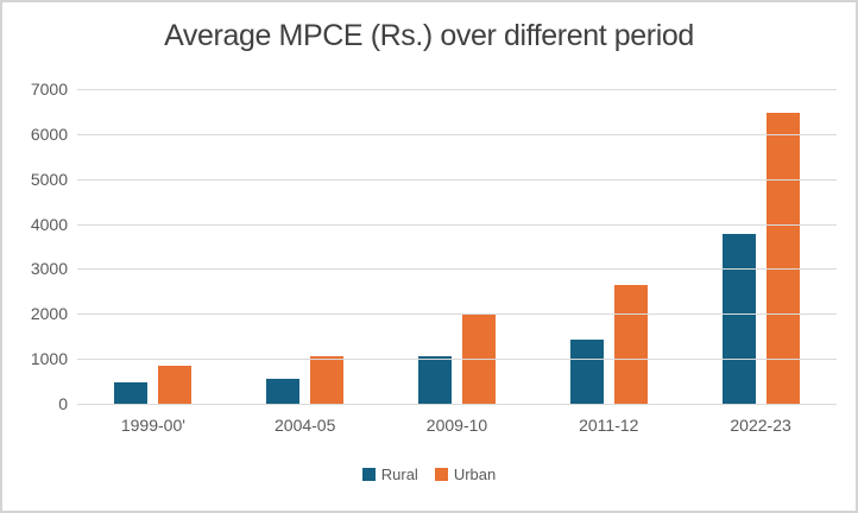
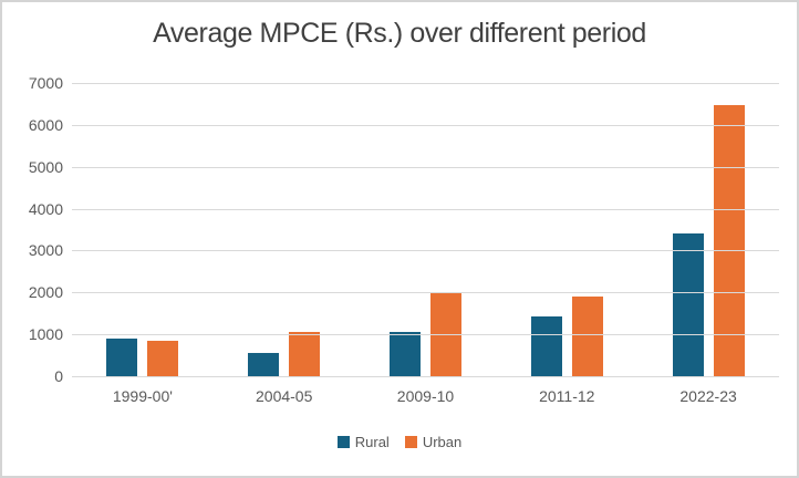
Rural/1999-00': 500 -> 900
Urban/2011-12: 2600 -> 1900
Rural/2022-23: 3800 -> 3400
